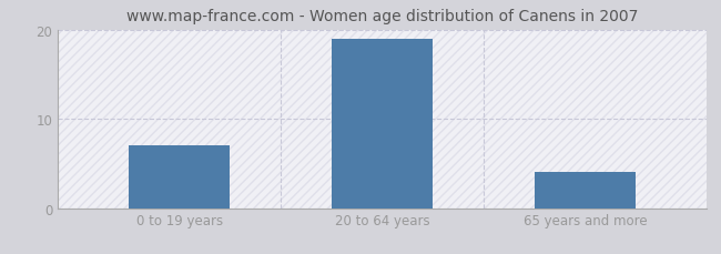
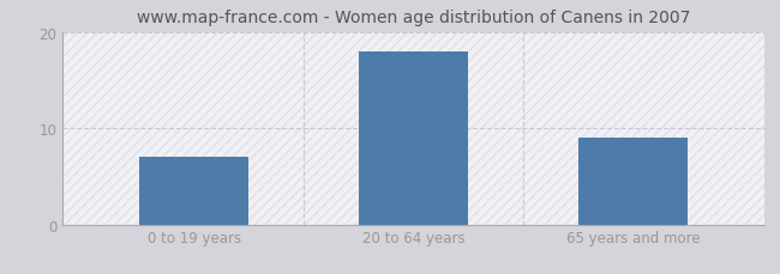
20 to 64 years: 19 -> 18
65 years and more: 4 -> 9
